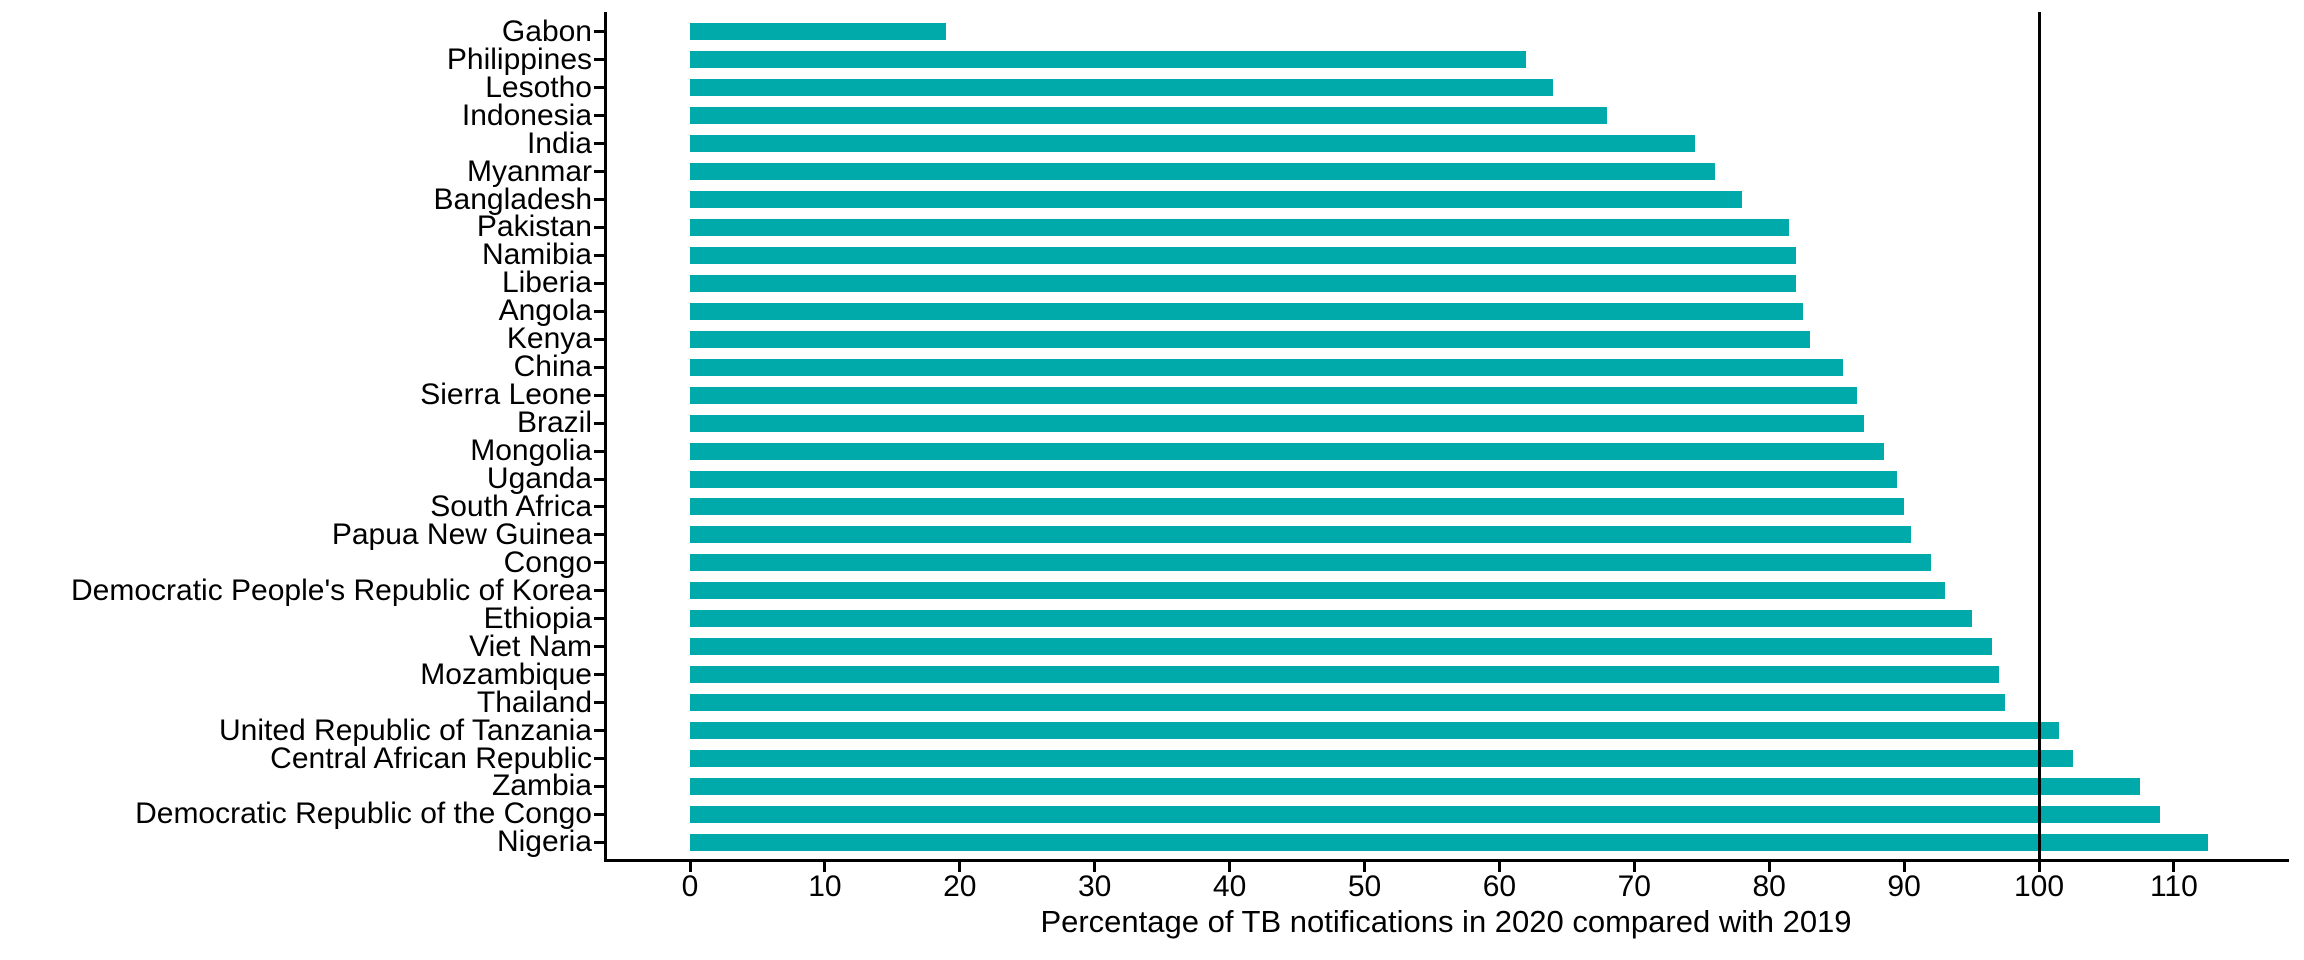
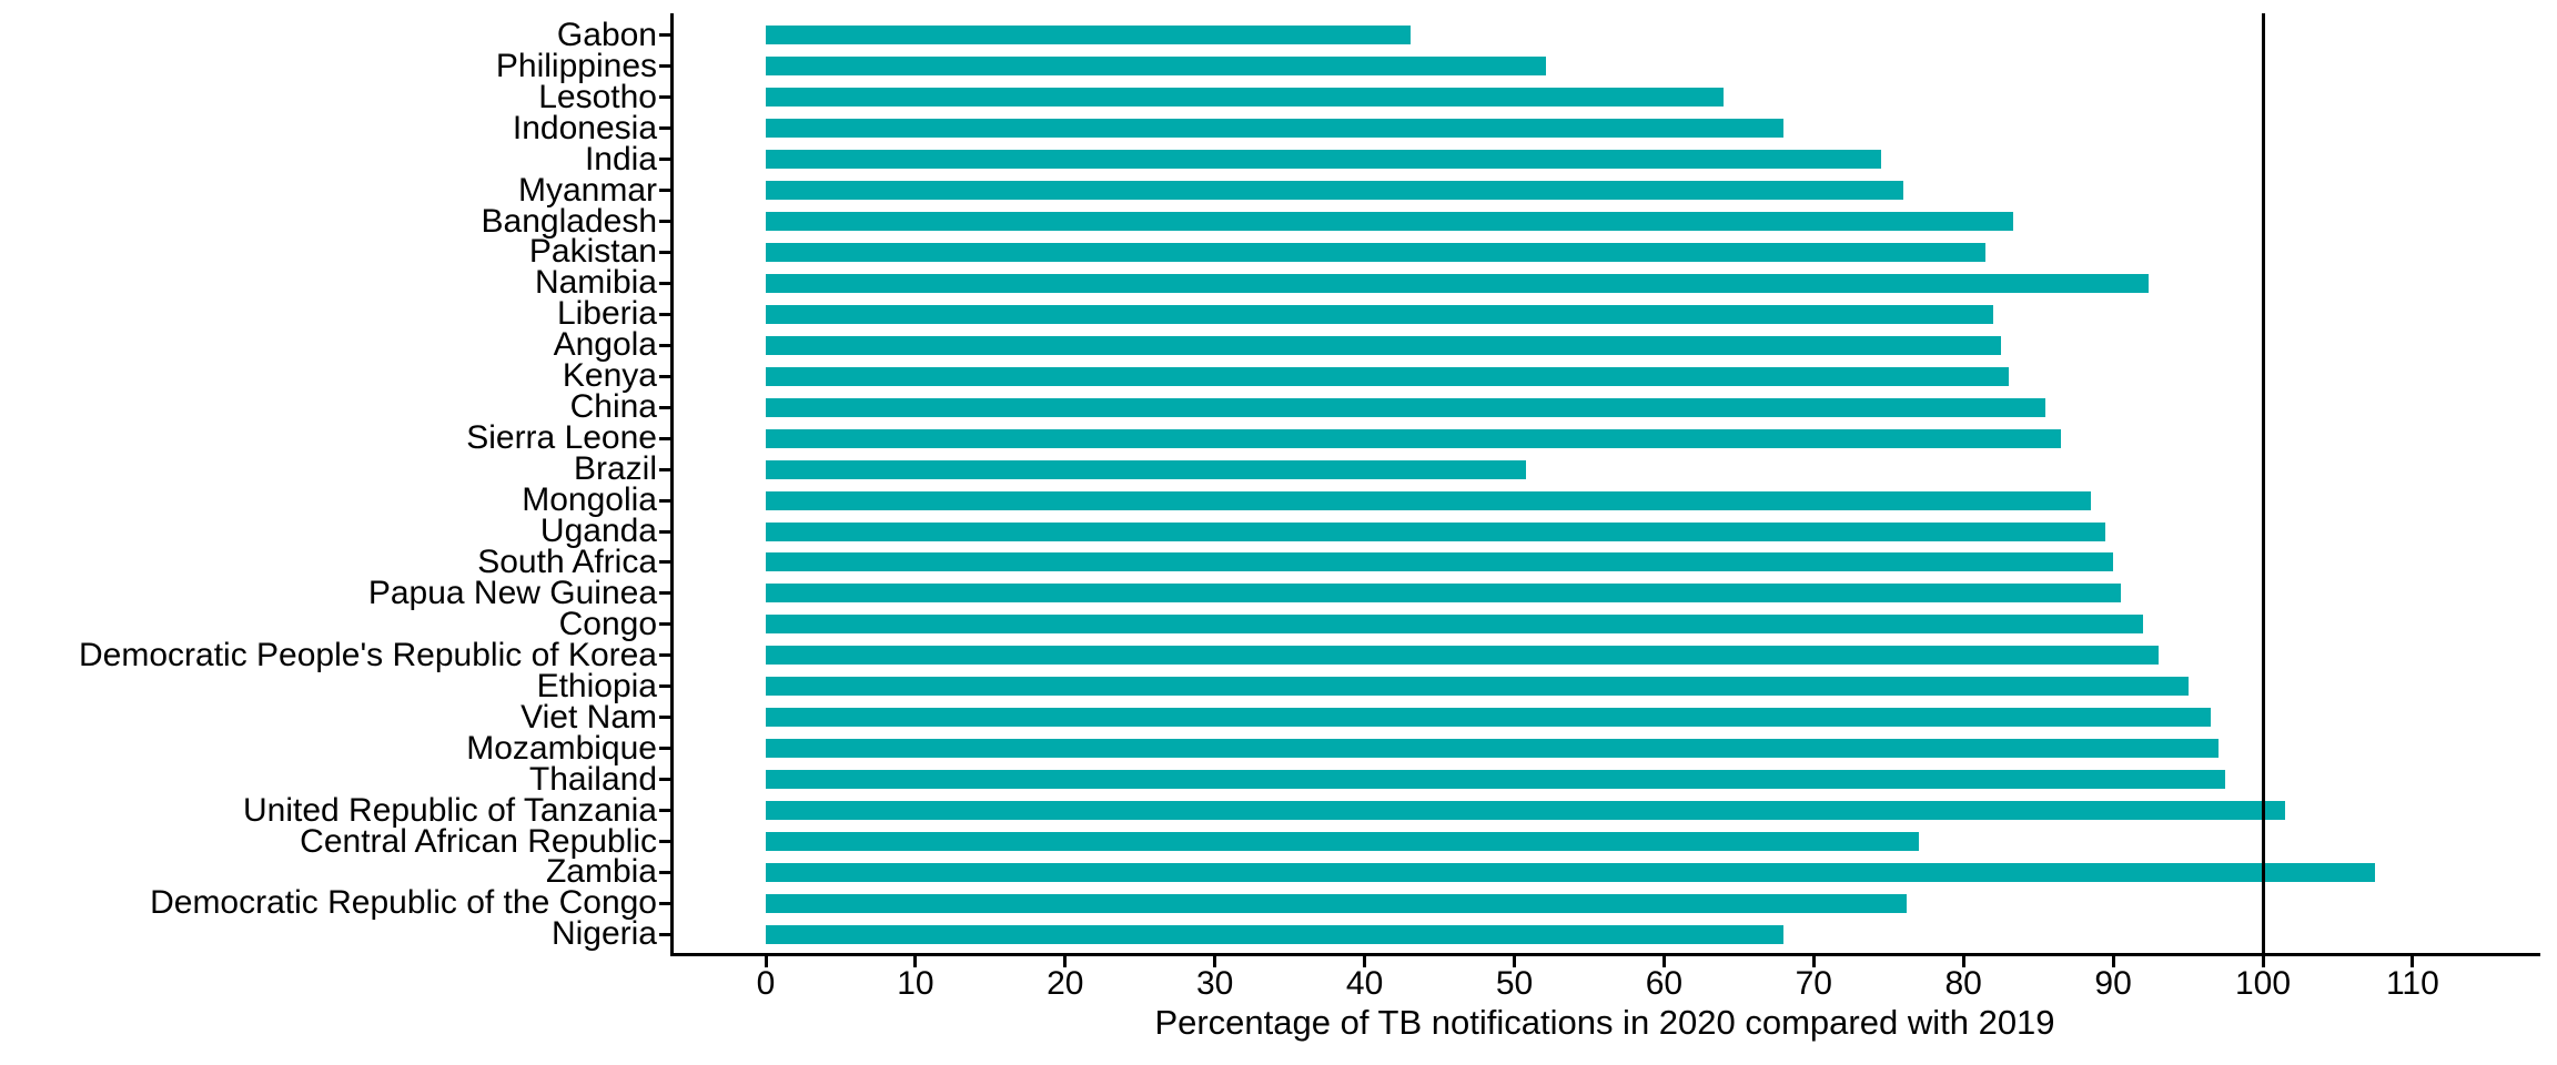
Gabon: 19.0 -> 43.1
Philippines: 62.0 -> 52.1
Bangladesh: 78.0 -> 83.3
Namibia: 82.0 -> 92.4
Brazil: 87.0 -> 50.8
Central African Republic: 102.5 -> 77.0
Democratic Republic of the Congo: 109.0 -> 76.2
Nigeria: 112.5 -> 68.0
